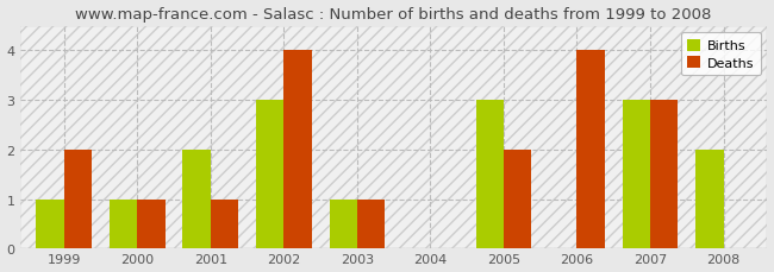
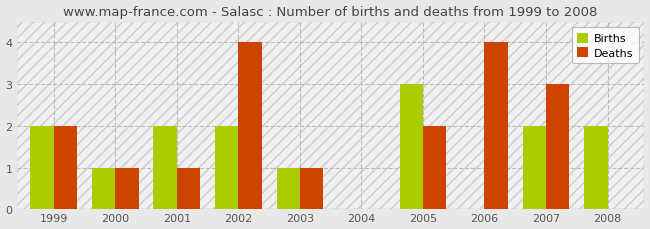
Births/1999: 1 -> 2
Births/2002: 3 -> 2
Births/2007: 3 -> 2
